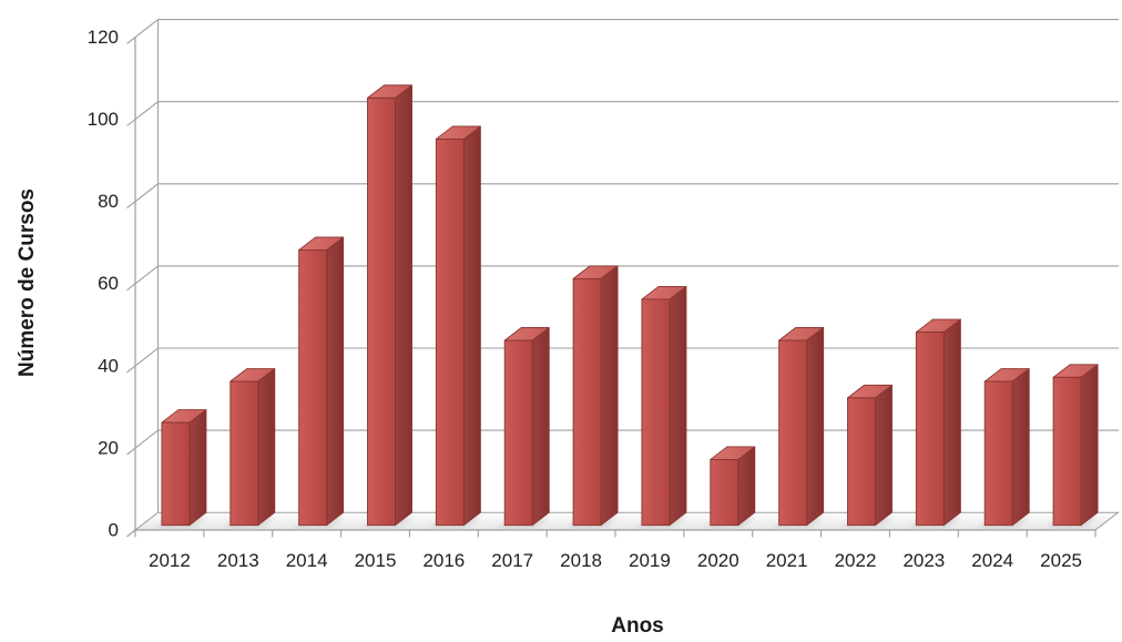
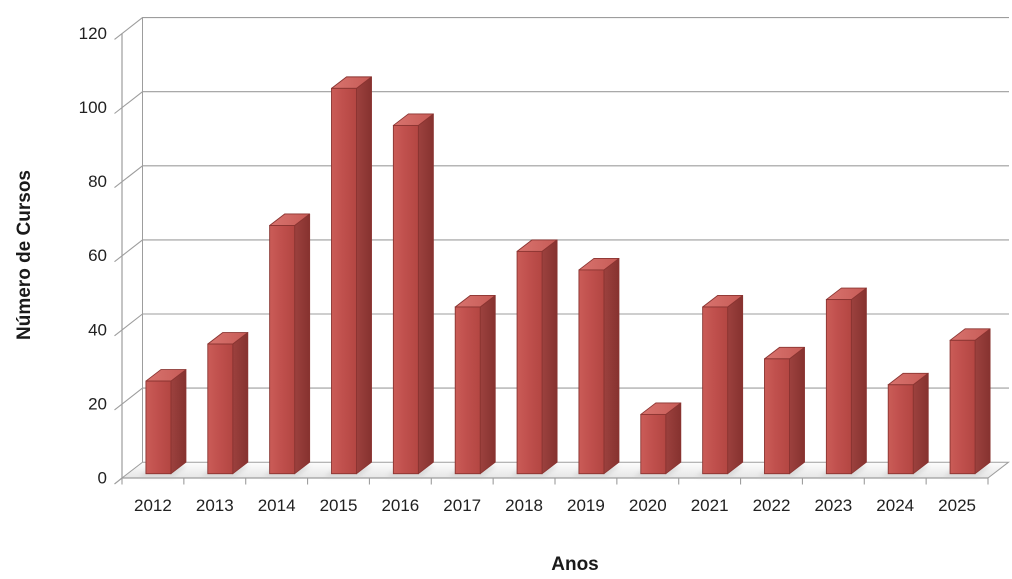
2024: 35 -> 24
